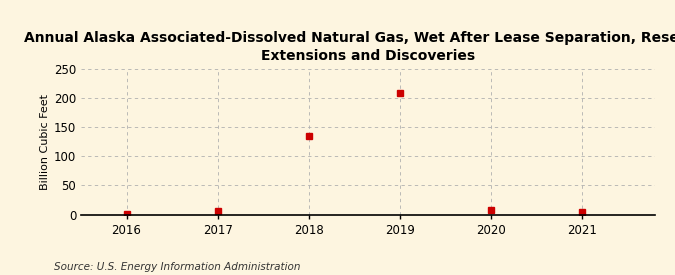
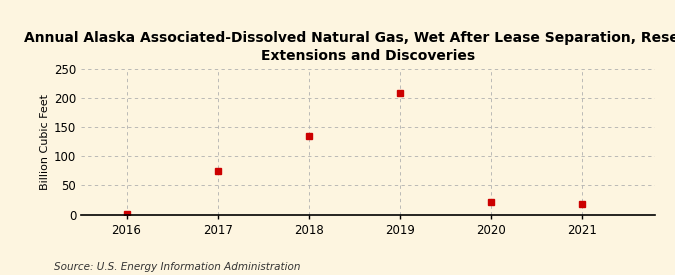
2017: 6 -> 74
2020: 8 -> 22
2021: 4 -> 18
